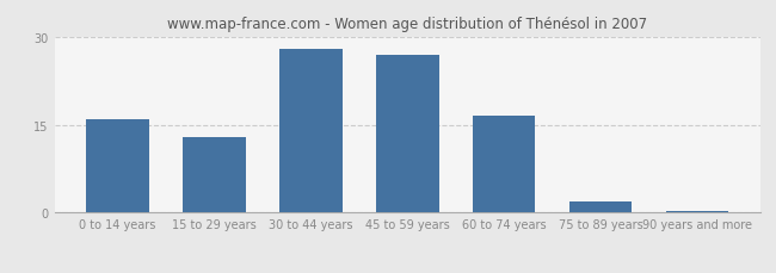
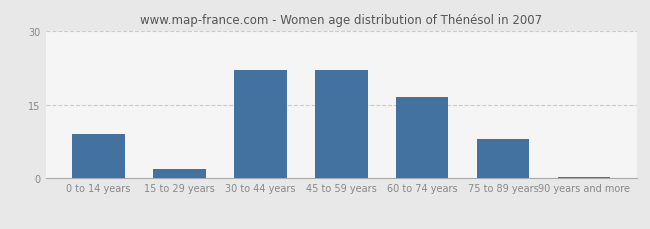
0 to 14 years: 16.0 -> 9.0
15 to 29 years: 13.0 -> 2.0
30 to 44 years: 28.0 -> 22.0
45 to 59 years: 27.0 -> 22.0
75 to 89 years: 2.0 -> 8.0
